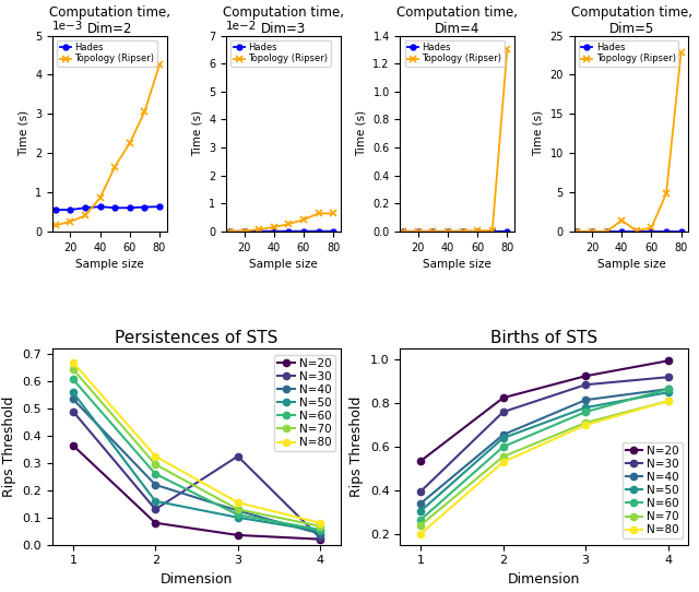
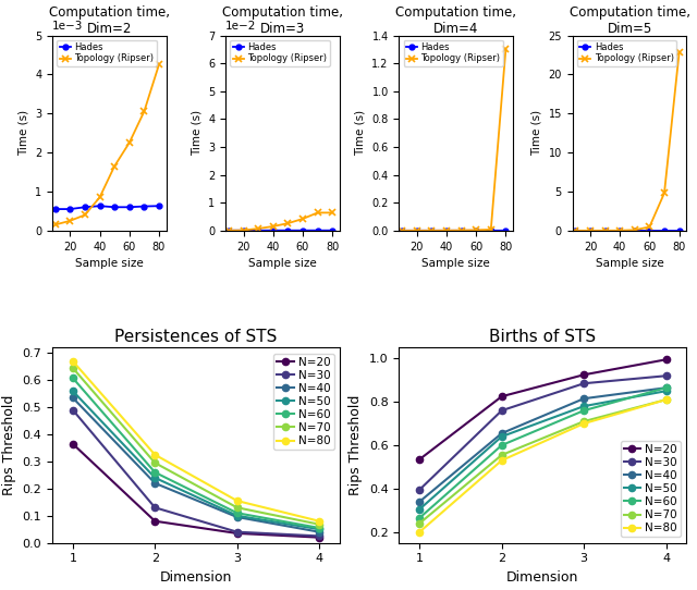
Computation time, Dim=5/Topology (Ripser)/40: 1.4 -> 0.0
Persistences of STS/N=50/2: 0.16 -> 0.24
Persistences of STS/N=30/3: 0.325 -> 0.040
Persistences of STS/N=40/3: 0.125 -> 0.095
